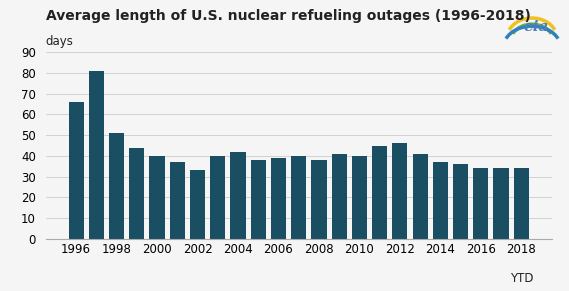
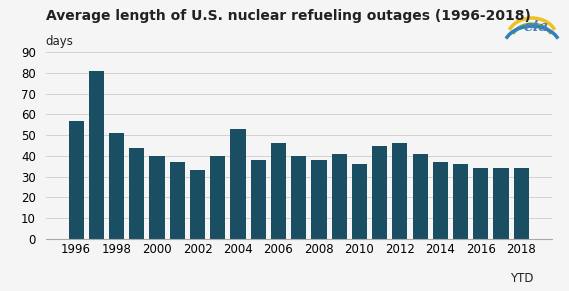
1996: 66 -> 57
2004: 42 -> 53
2006: 39 -> 46
2010: 40 -> 36
